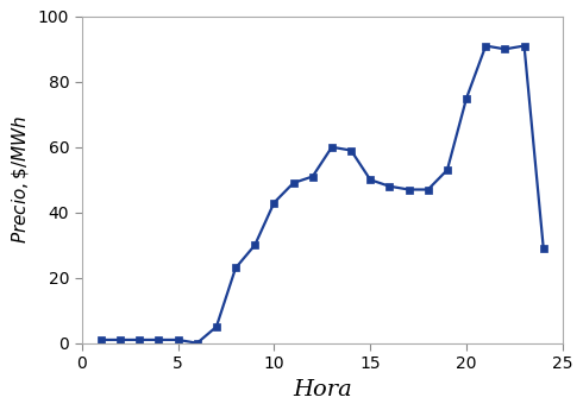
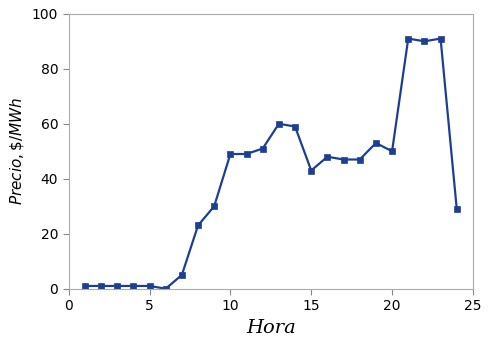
10: 43 -> 49
15: 50 -> 43
20: 75 -> 50
